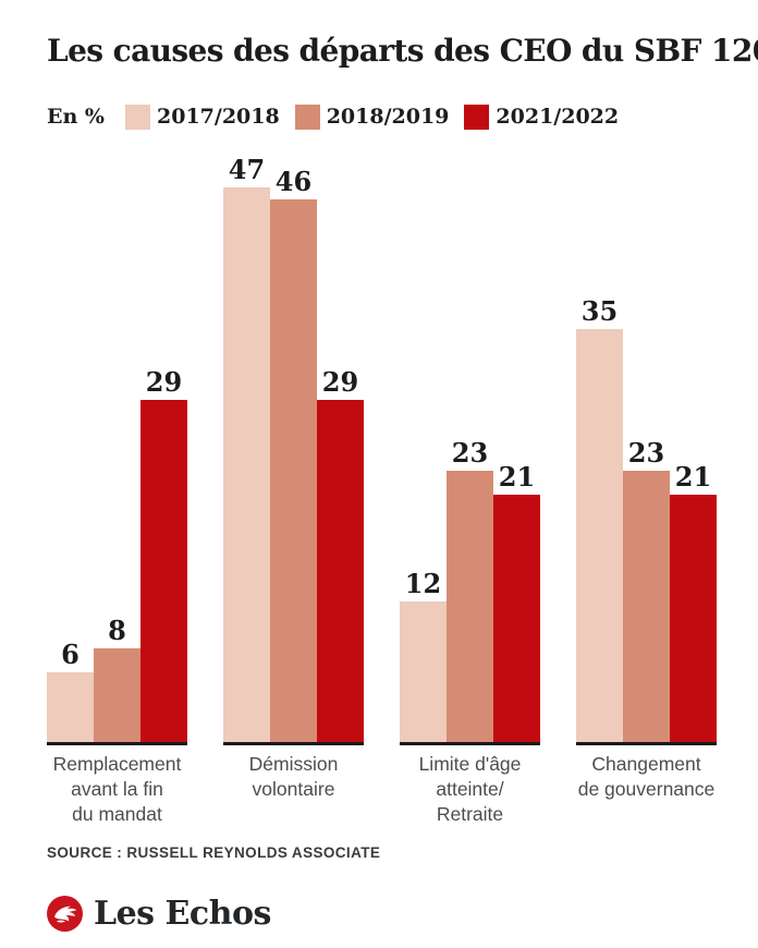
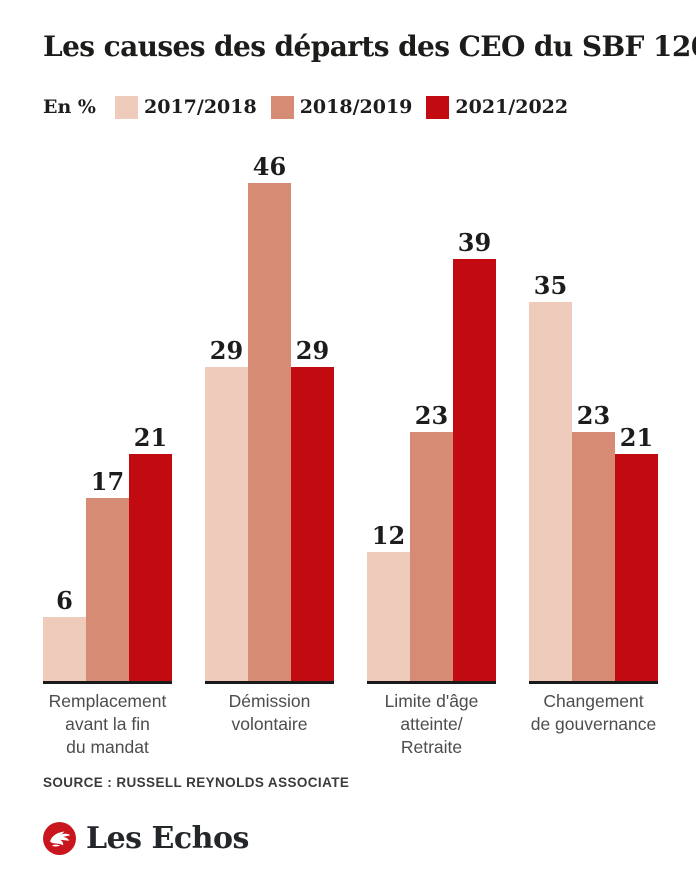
2018/2019/Remplacement avant la fin du mandat: 8 -> 17
2021/2022/Remplacement avant la fin du mandat: 29 -> 21
2017/2018/Démission volontaire: 47 -> 29
2021/2022/Limite d'âge atteinte/ Retraite: 21 -> 39
